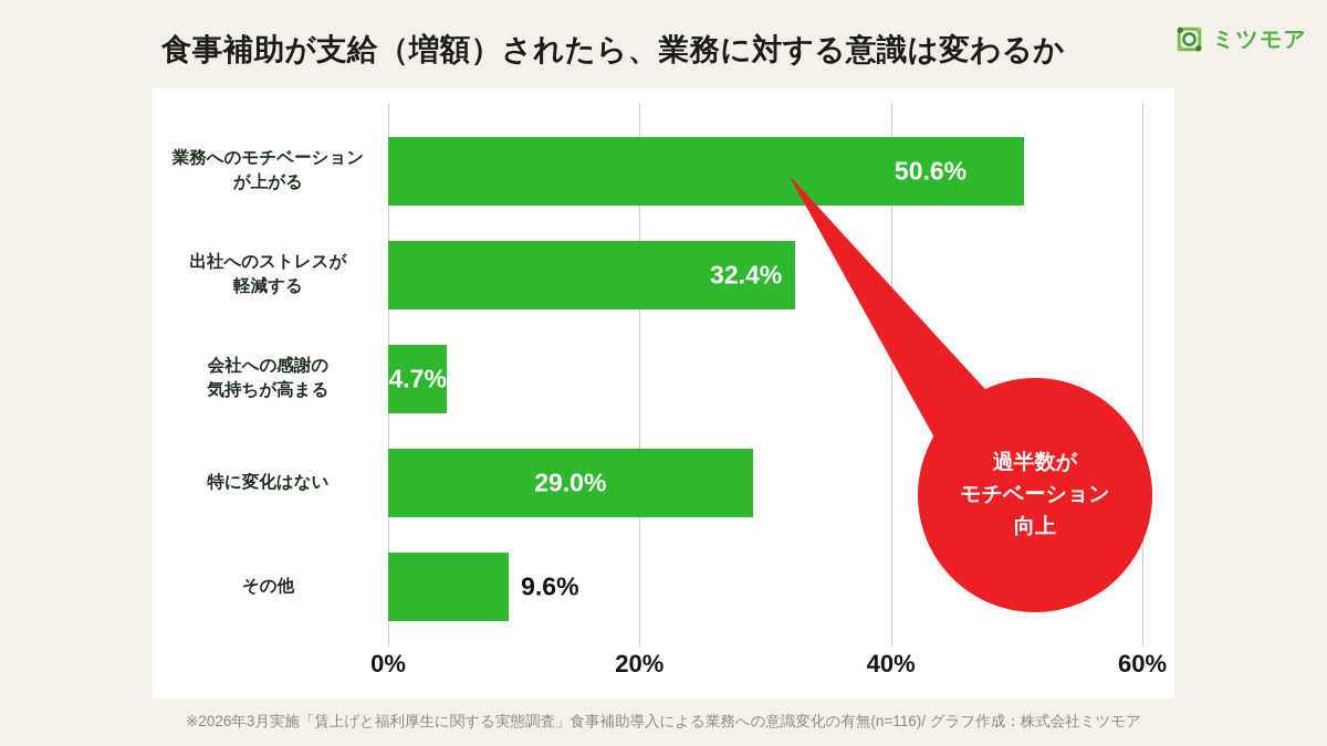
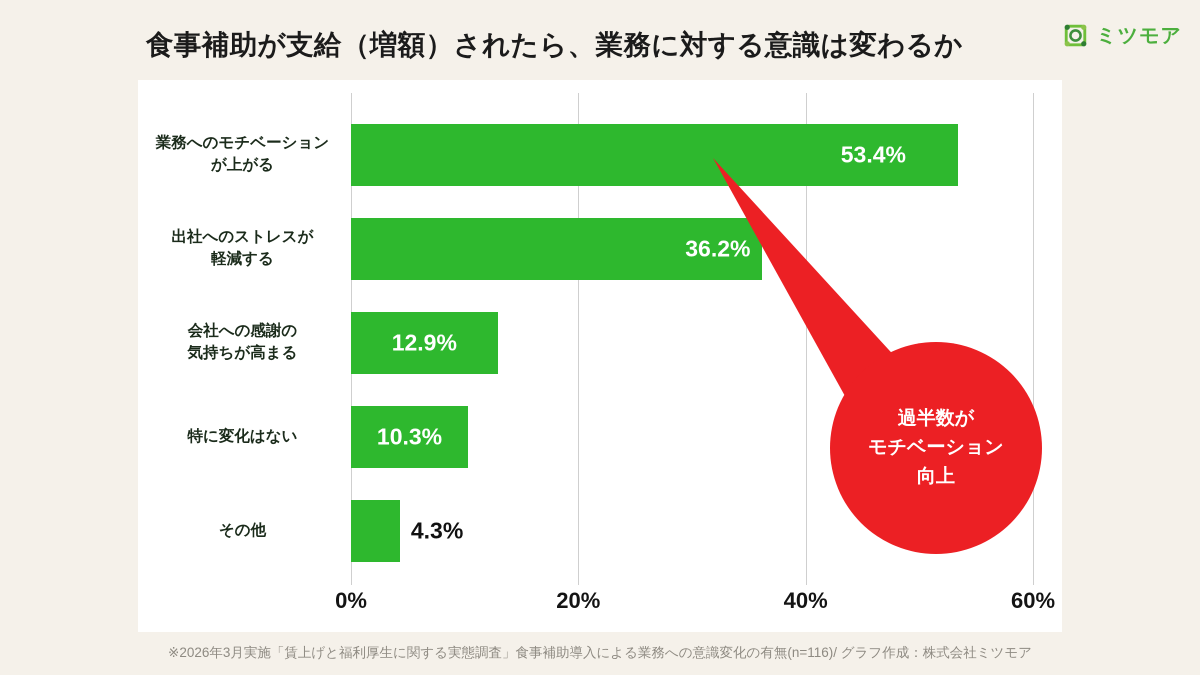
業務へのモチベーション が上がる: 50.6% -> 53.4%
出社へのストレスが 軽減する: 32.4% -> 36.2%
会社への感謝の 気持ちが高まる: 4.7% -> 12.9%
特に変化はない: 29.0% -> 10.3%
その他: 9.6% -> 4.3%
